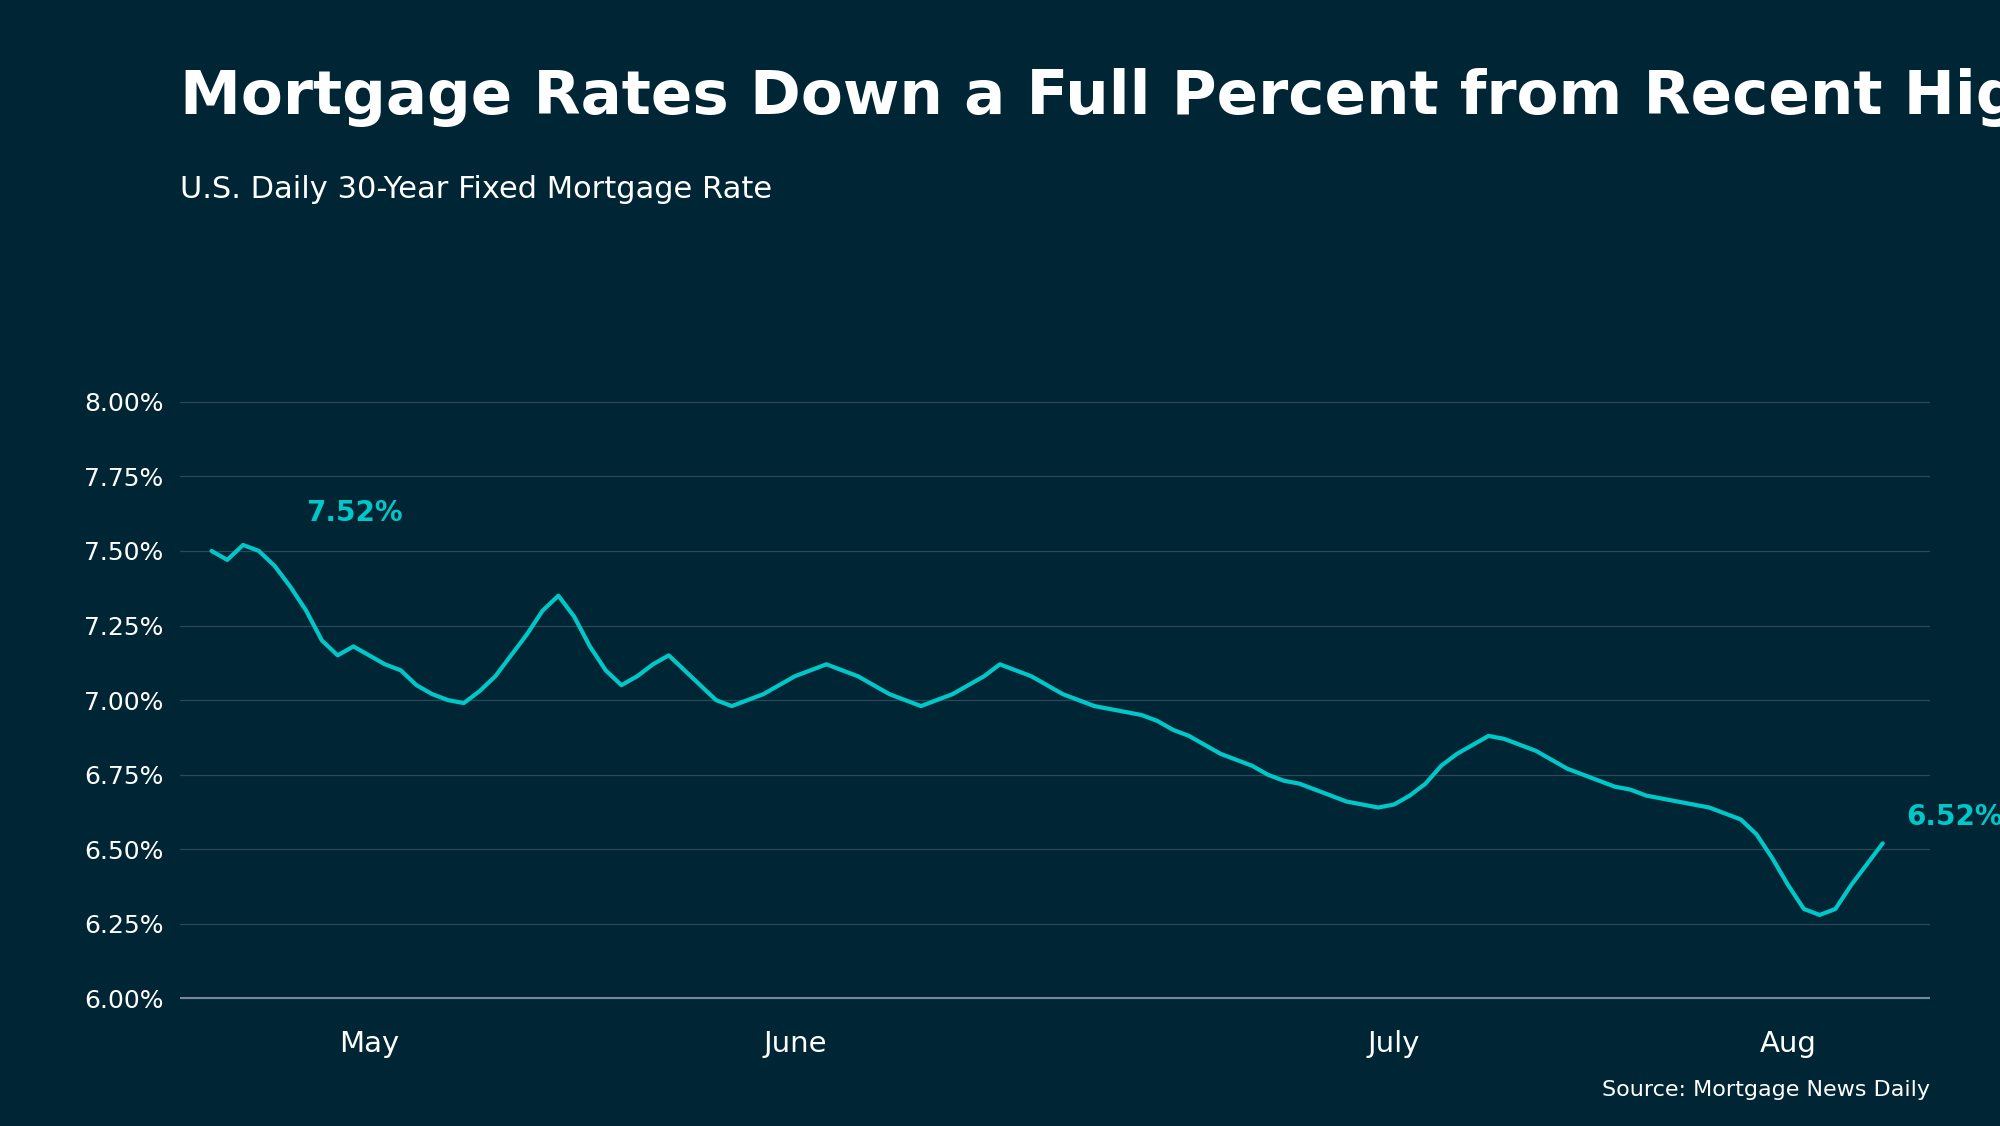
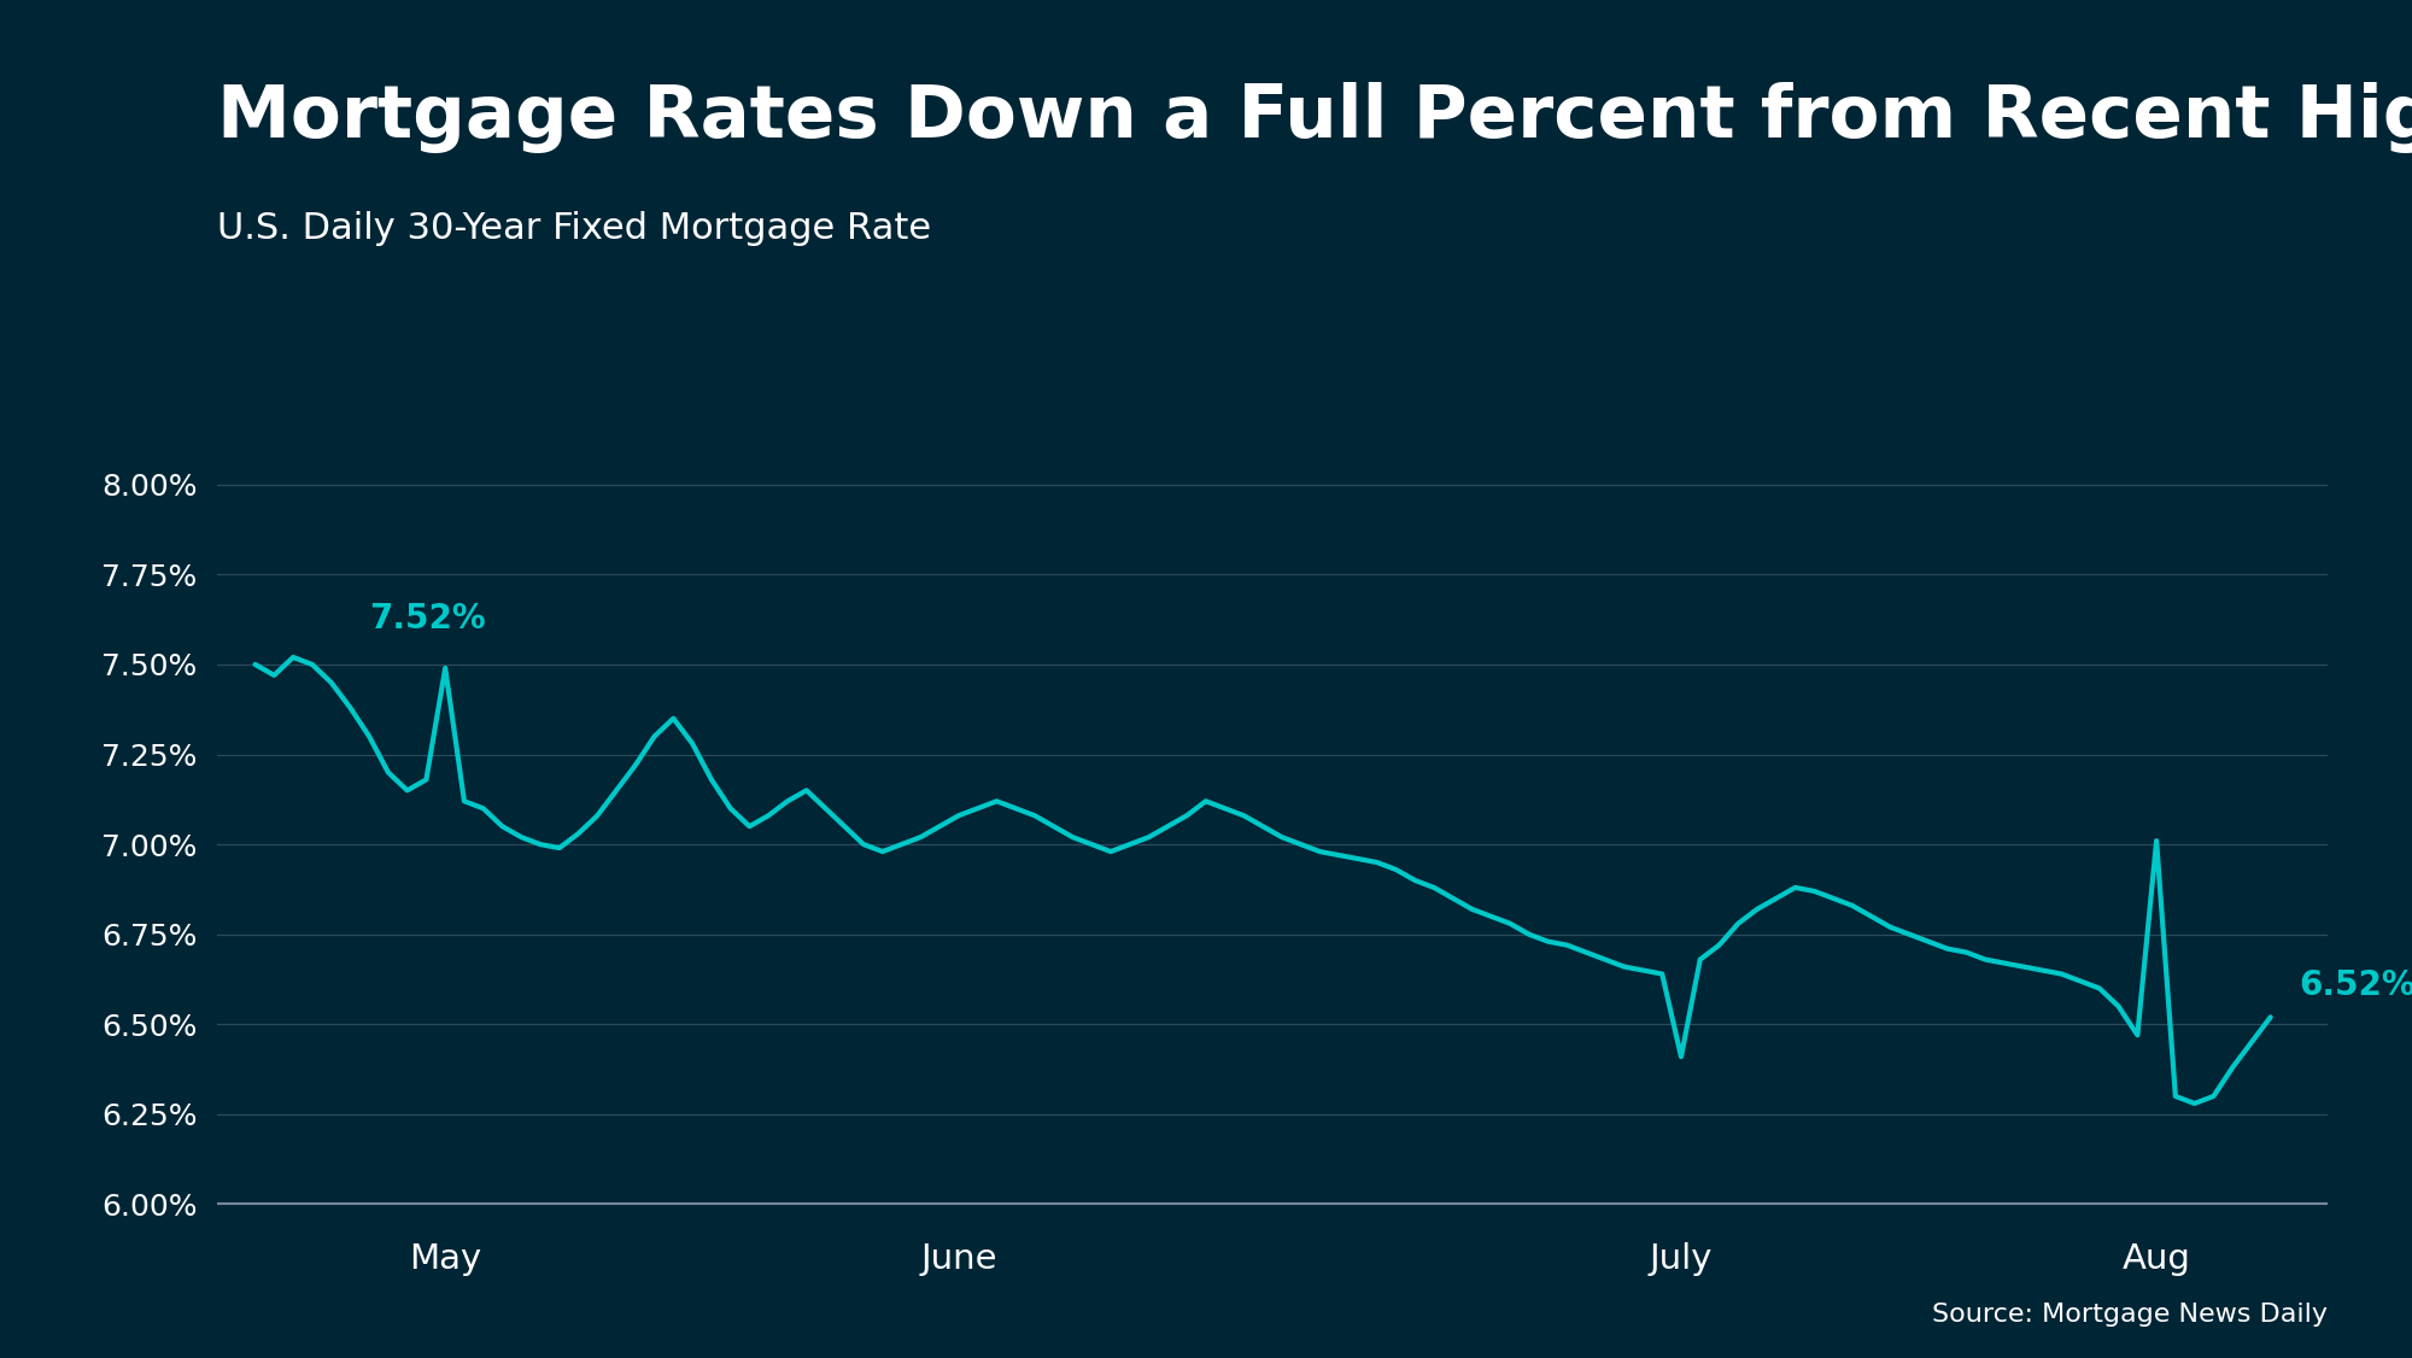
May: 7.15% -> 7.49%
July: 6.65% -> 6.41%
Aug: 6.38% -> 7.01%
